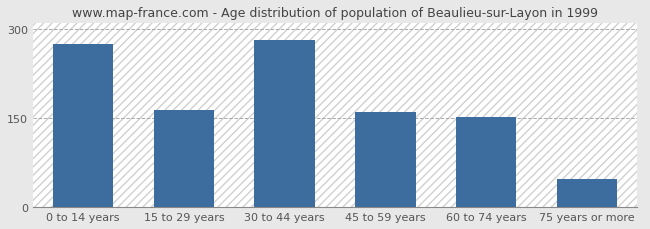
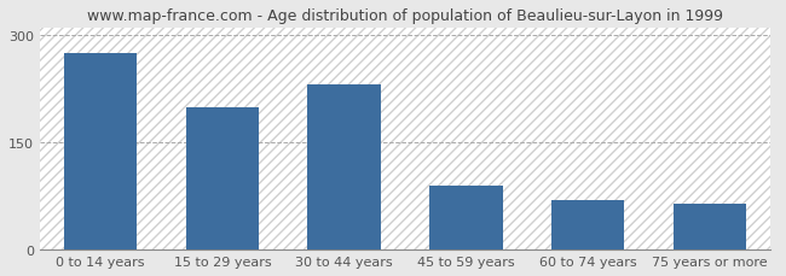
15 to 29 years: 163 -> 198
30 to 44 years: 282 -> 230
45 to 59 years: 160 -> 90
60 to 74 years: 152 -> 70
75 years or more: 47 -> 64
